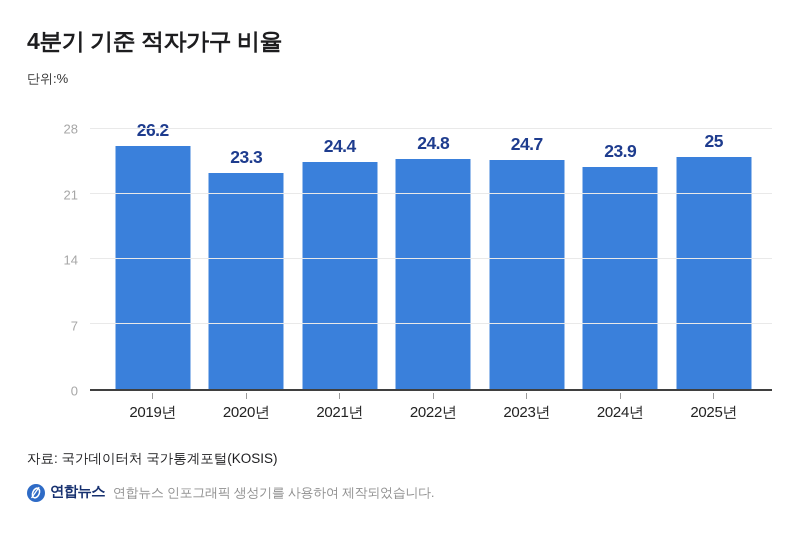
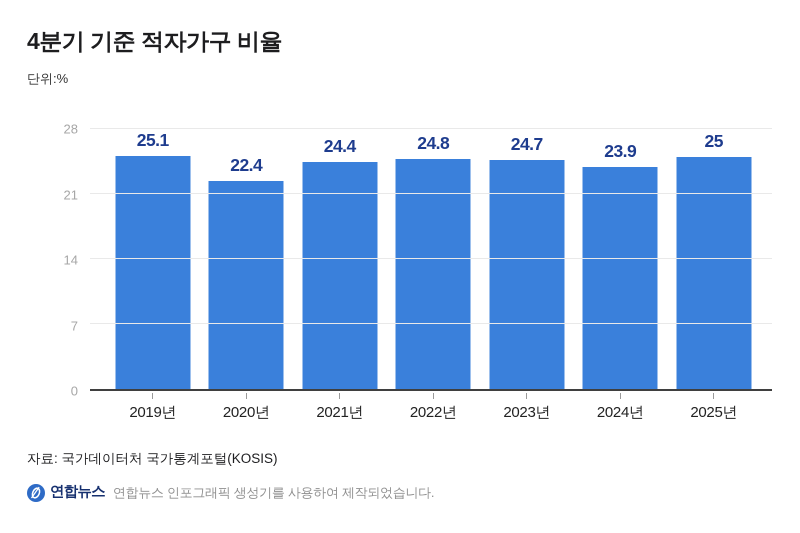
2019년: 26.2 -> 25.1
2020년: 23.3 -> 22.4
